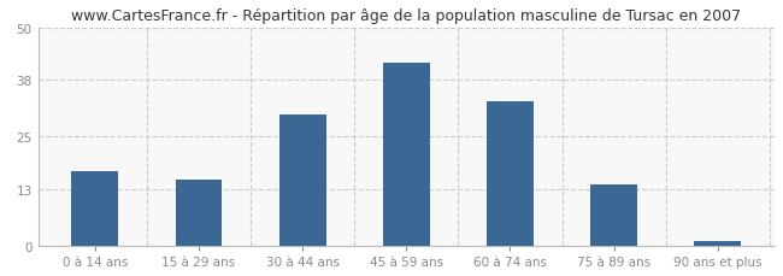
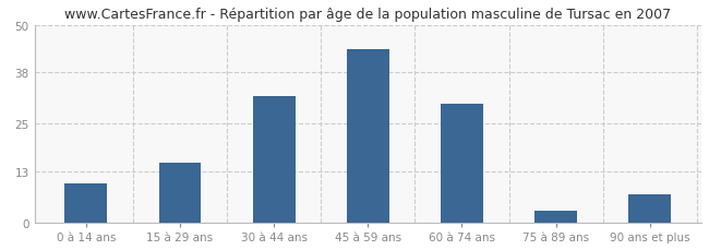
0 à 14 ans: 17 -> 10
30 à 44 ans: 30 -> 32
45 à 59 ans: 42 -> 44
60 à 74 ans: 33 -> 30
75 à 89 ans: 14 -> 3
90 ans et plus: 1 -> 7
